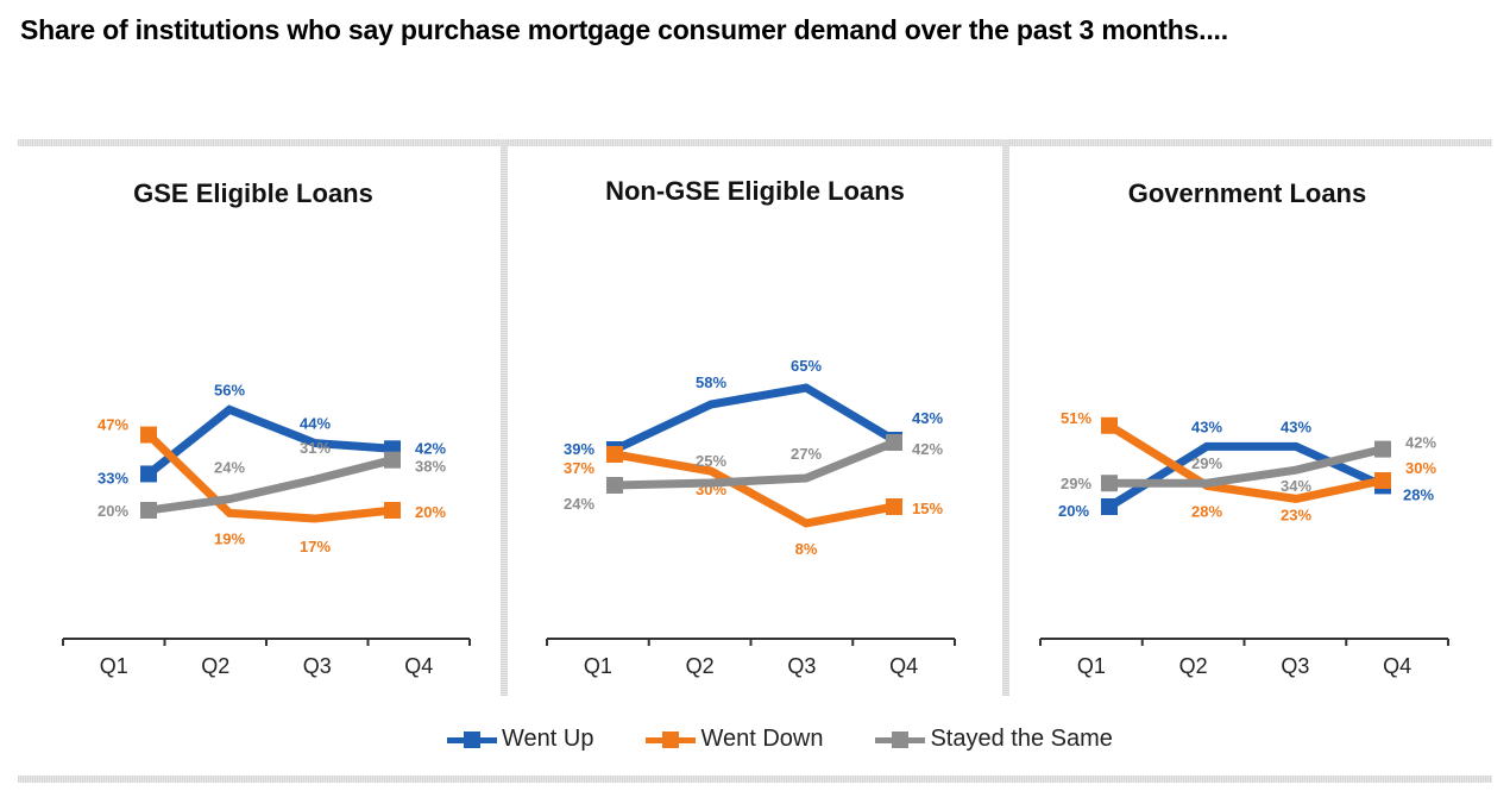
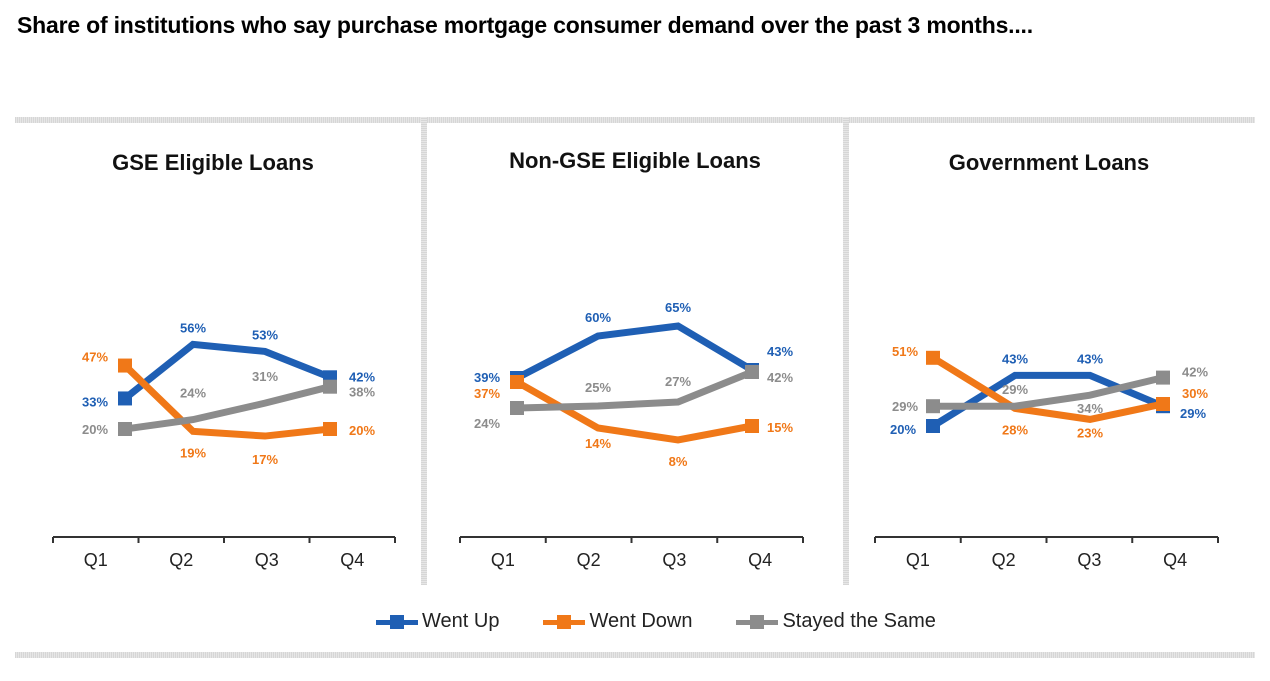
GSE Eligible Loans/Went Up/Q3: 44% -> 53%
Non-GSE Eligible Loans/Went Up/Q2: 58% -> 60%
Non-GSE Eligible Loans/Went Down/Q2: 30% -> 14%
Government Loans/Went Up/Q4: 28% -> 29%
